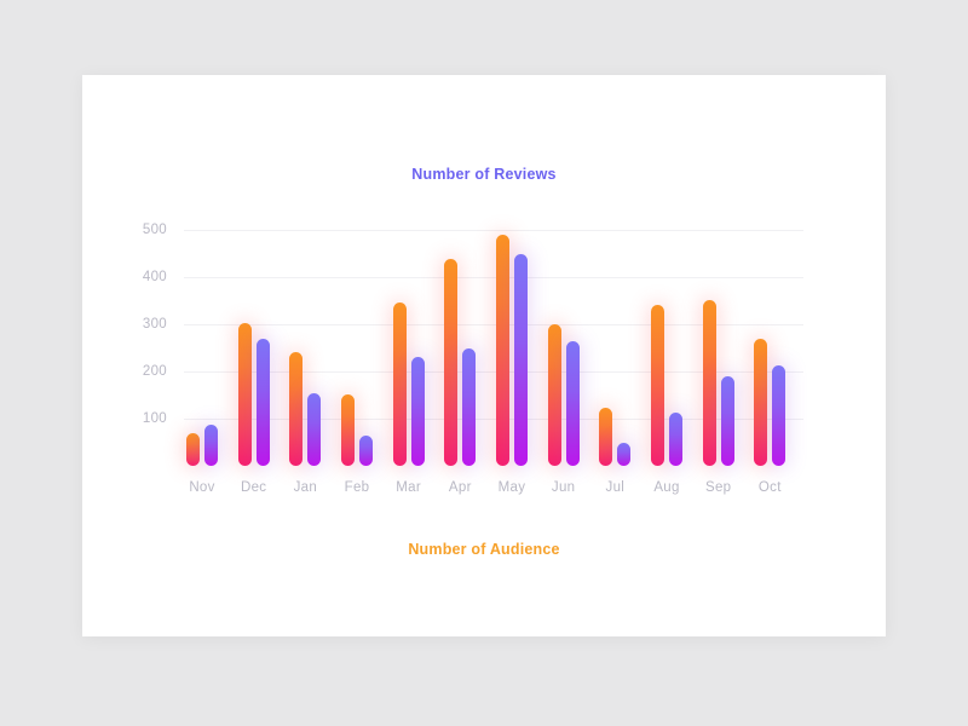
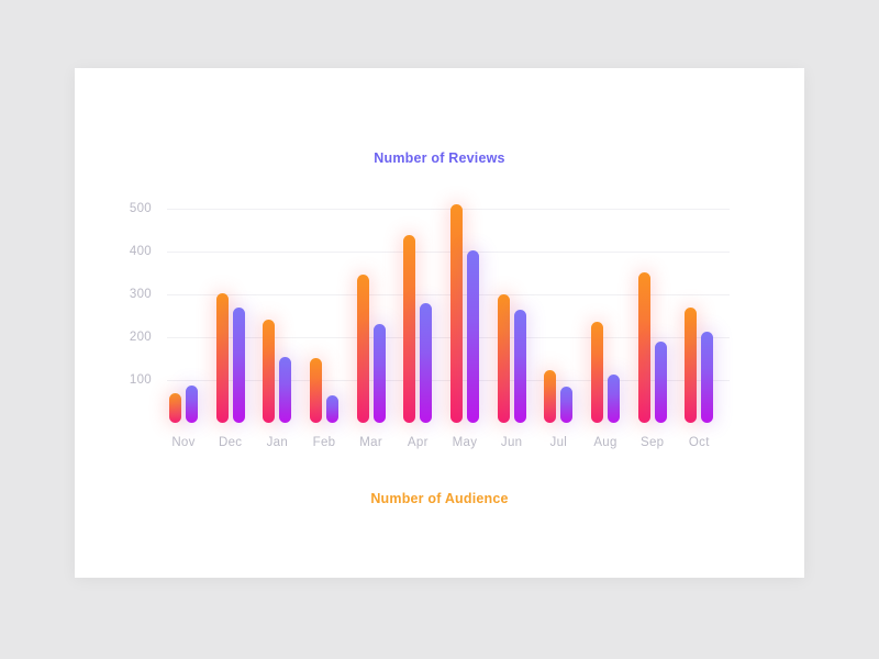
Number of Audience/Apr: 250 -> 280
Number of Reviews/May: 490 -> 510
Number of Audience/May: 450 -> 400
Number of Audience/Jul: 50 -> 80
Number of Reviews/Aug: 340 -> 240
